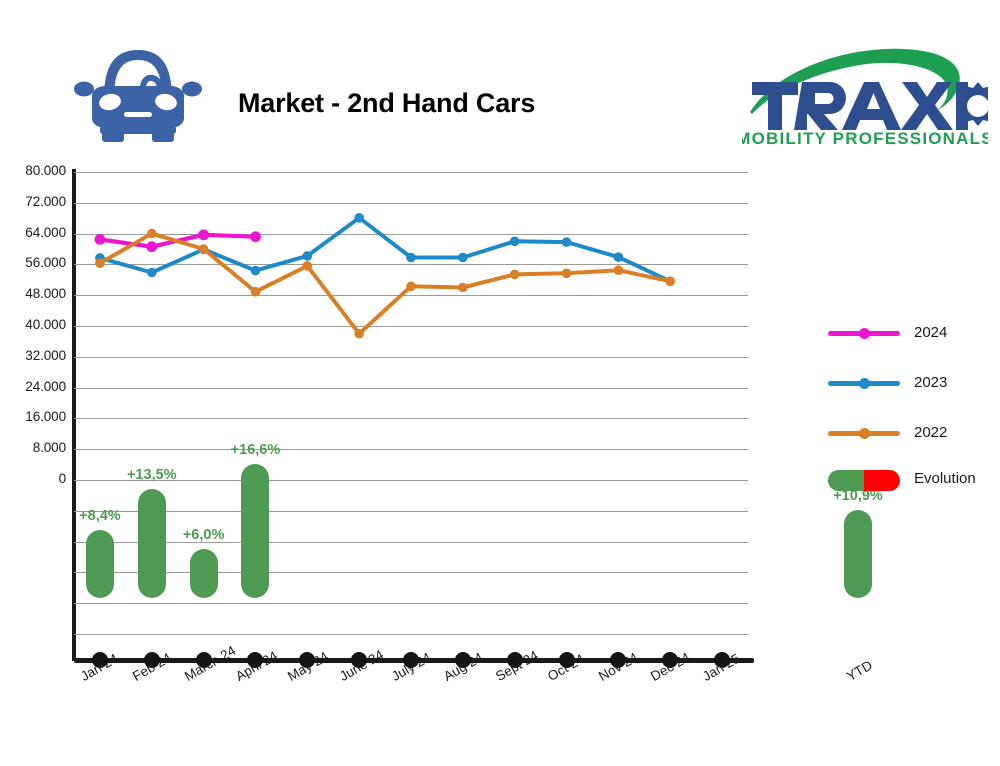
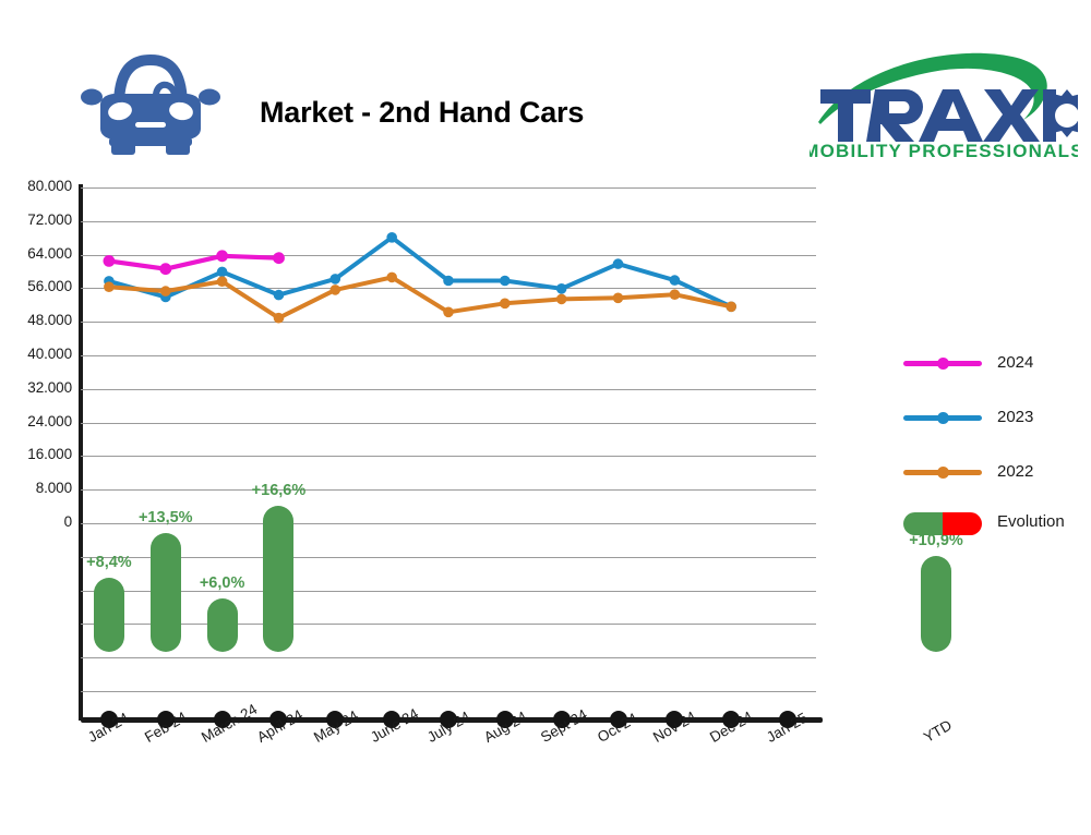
2022/Feb 24: 64000 -> 55000
2022/March 24: 60000 -> 58000
2022/June 24: 38000 -> 59000
2022/Aug 24: 50000 -> 52000
2023/Sept 24: 62000 -> 56000
